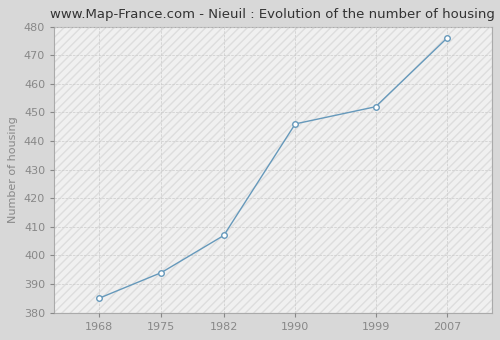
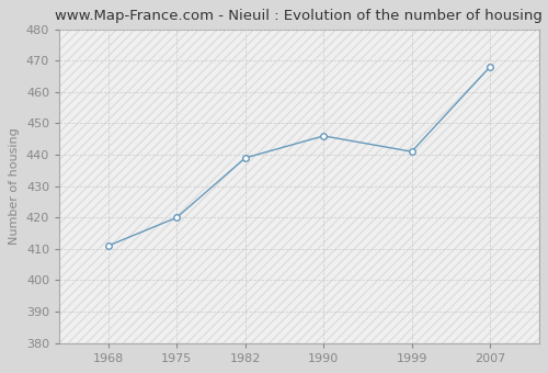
1968: 385 -> 411
1975: 394 -> 420
1982: 407 -> 439
1999: 452 -> 441
2007: 476 -> 468
